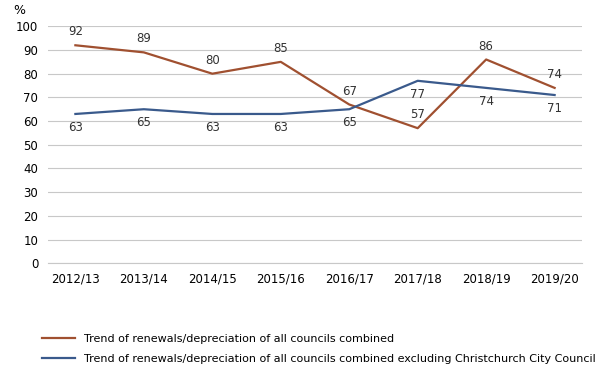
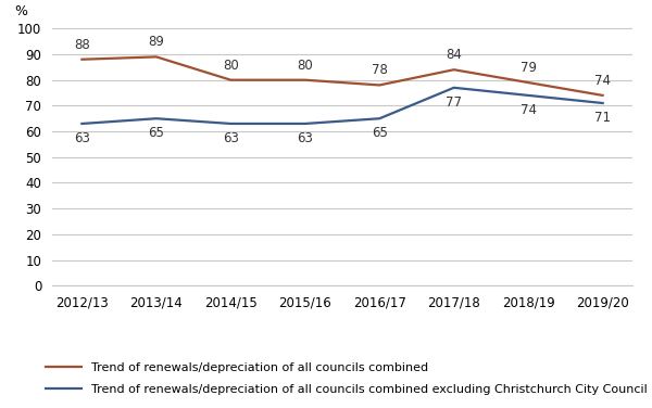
Trend of renewals/depreciation of all councils combined/2012/13: 92 -> 88
Trend of renewals/depreciation of all councils combined/2015/16: 85 -> 80
Trend of renewals/depreciation of all councils combined/2016/17: 67 -> 78
Trend of renewals/depreciation of all councils combined/2017/18: 57 -> 84
Trend of renewals/depreciation of all councils combined/2018/19: 86 -> 79
